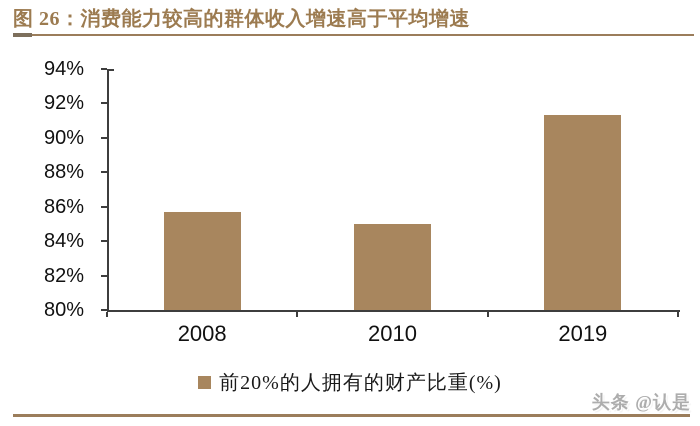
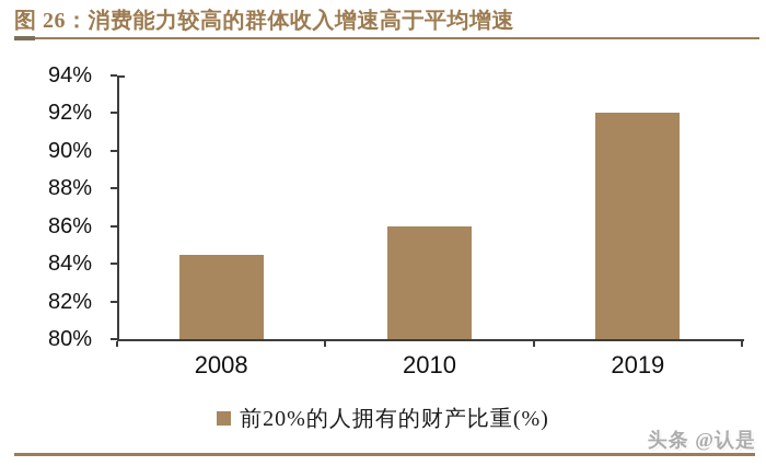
2008: 85.7% -> 84.5%
2010: 85.0% -> 86.0%
2019: 91.3% -> 92.0%
